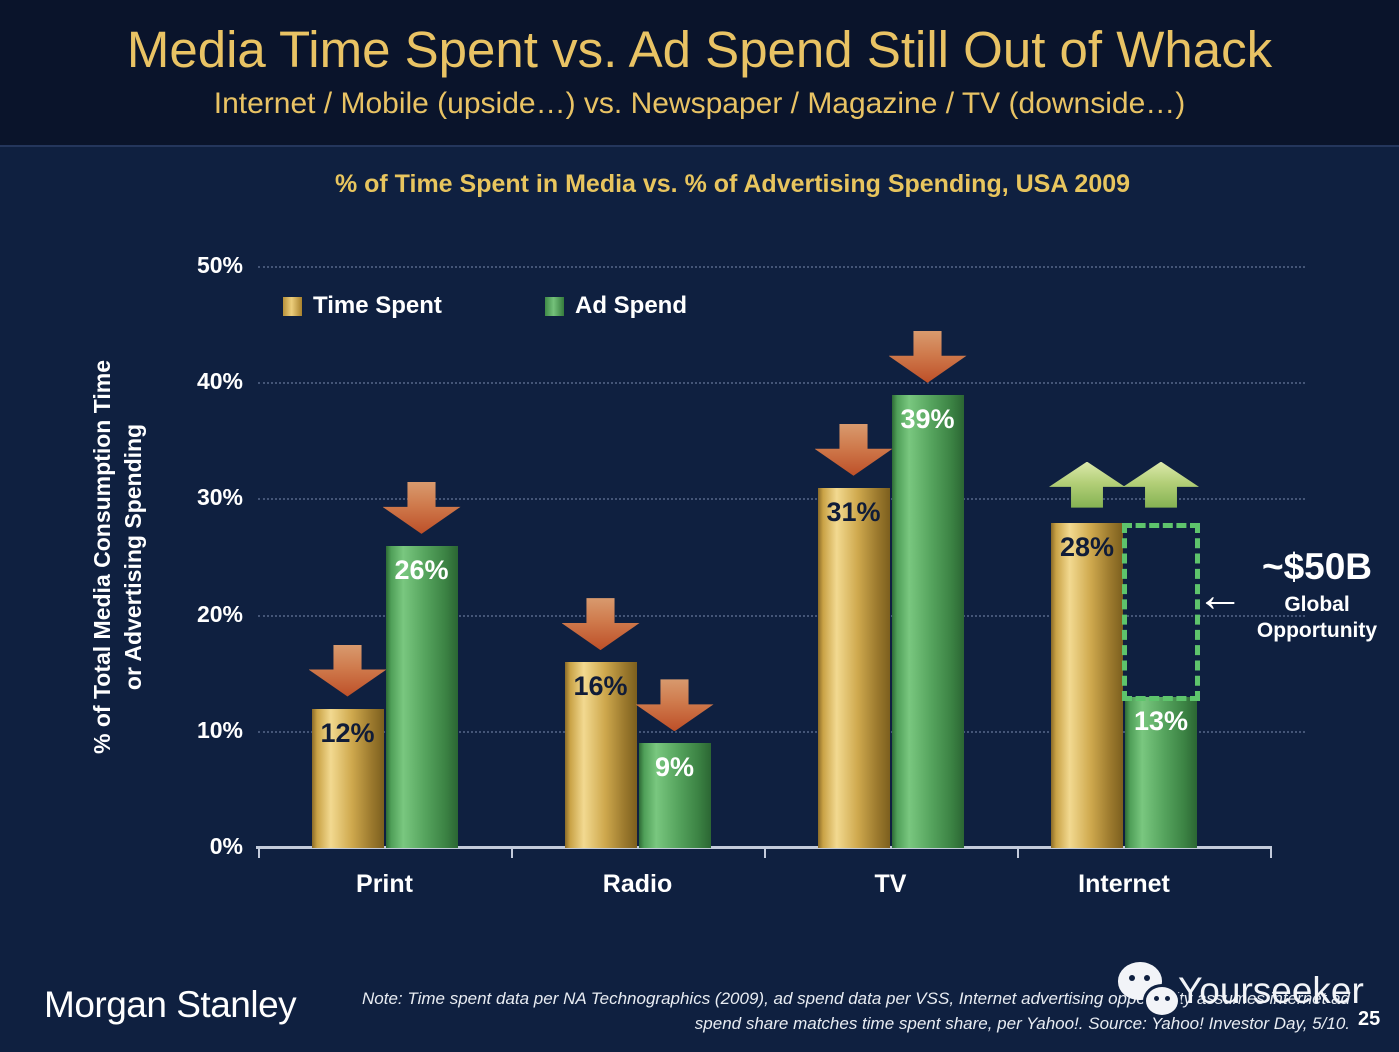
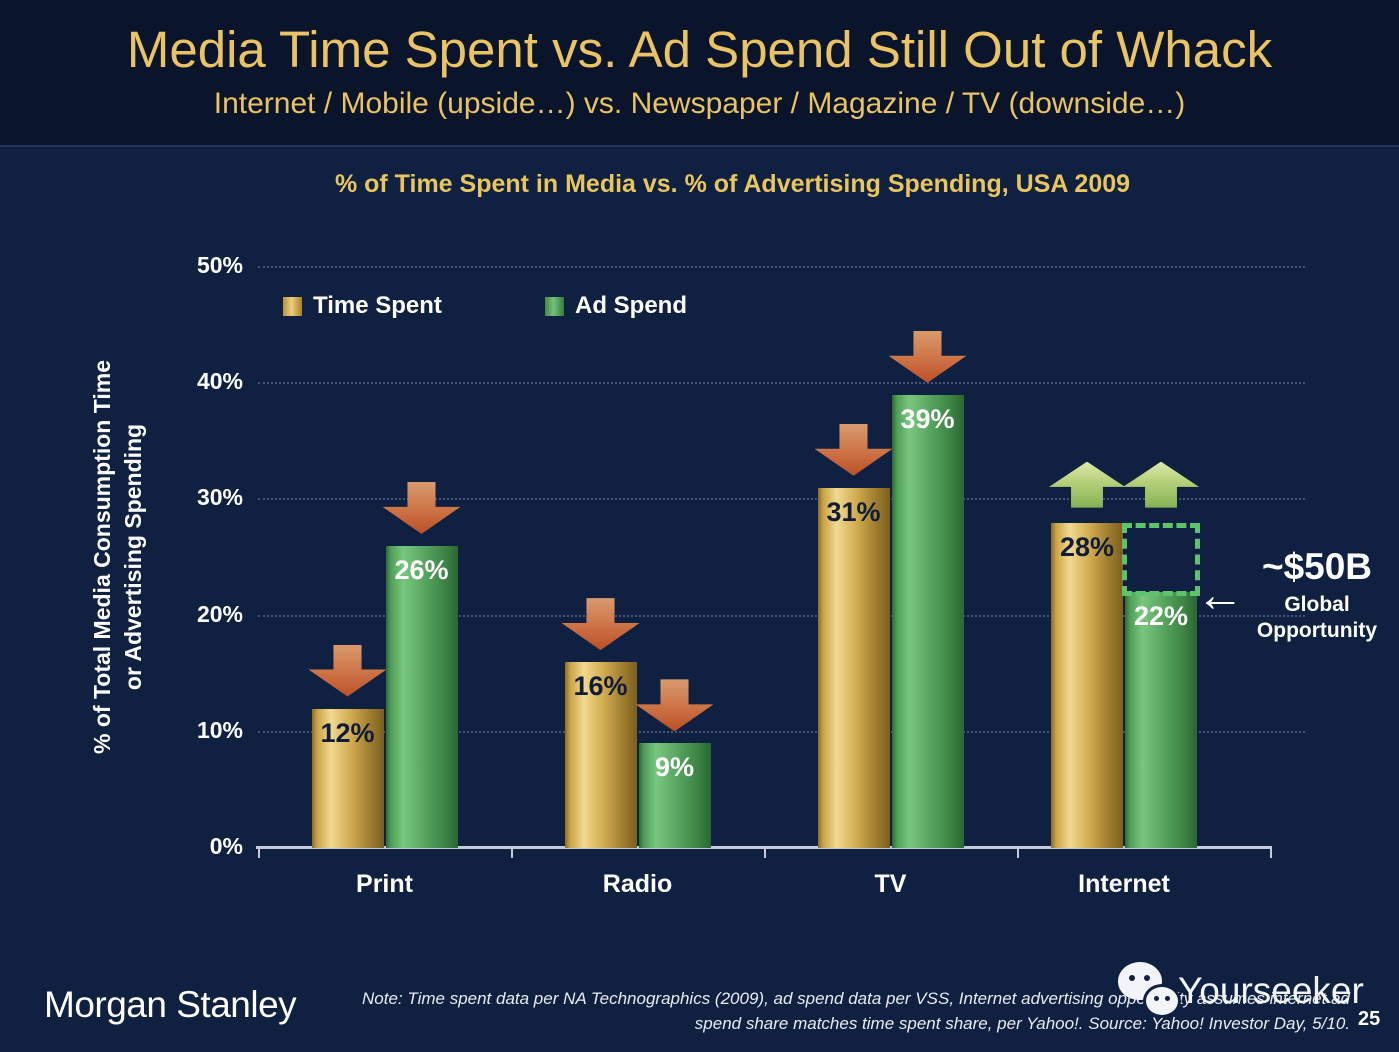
Ad Spend/Internet: 13% -> 22%
